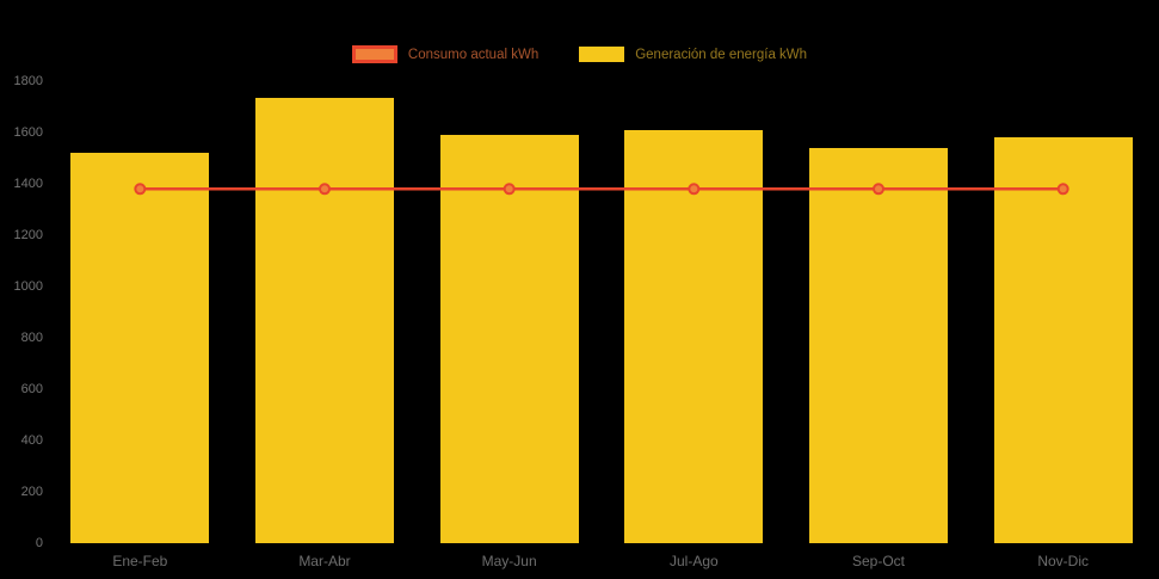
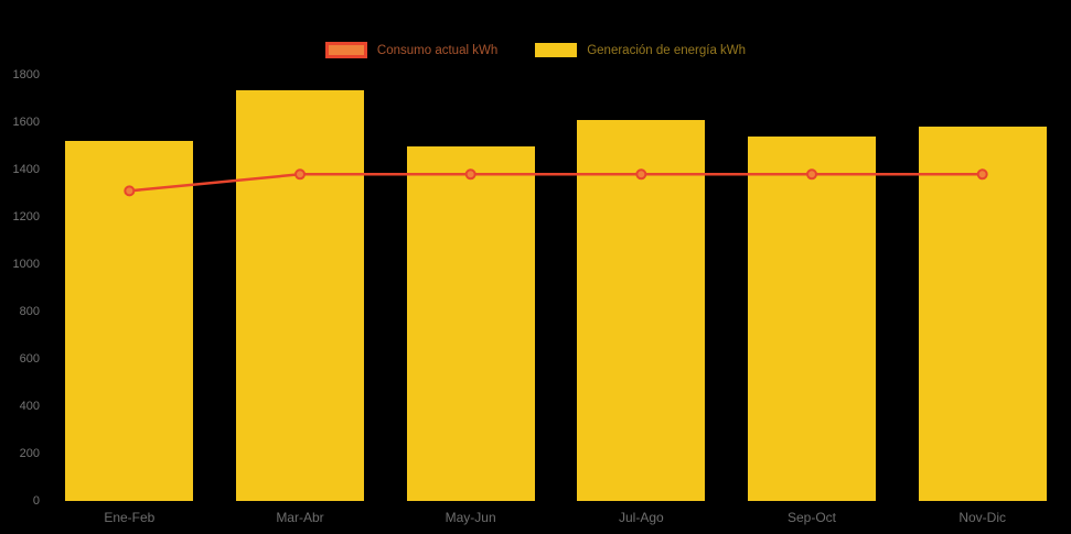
Consumo actual kWh/Ene-Feb: 1380 -> 1310
Generación de energía kWh/May-Jun: 1590 -> 1500
